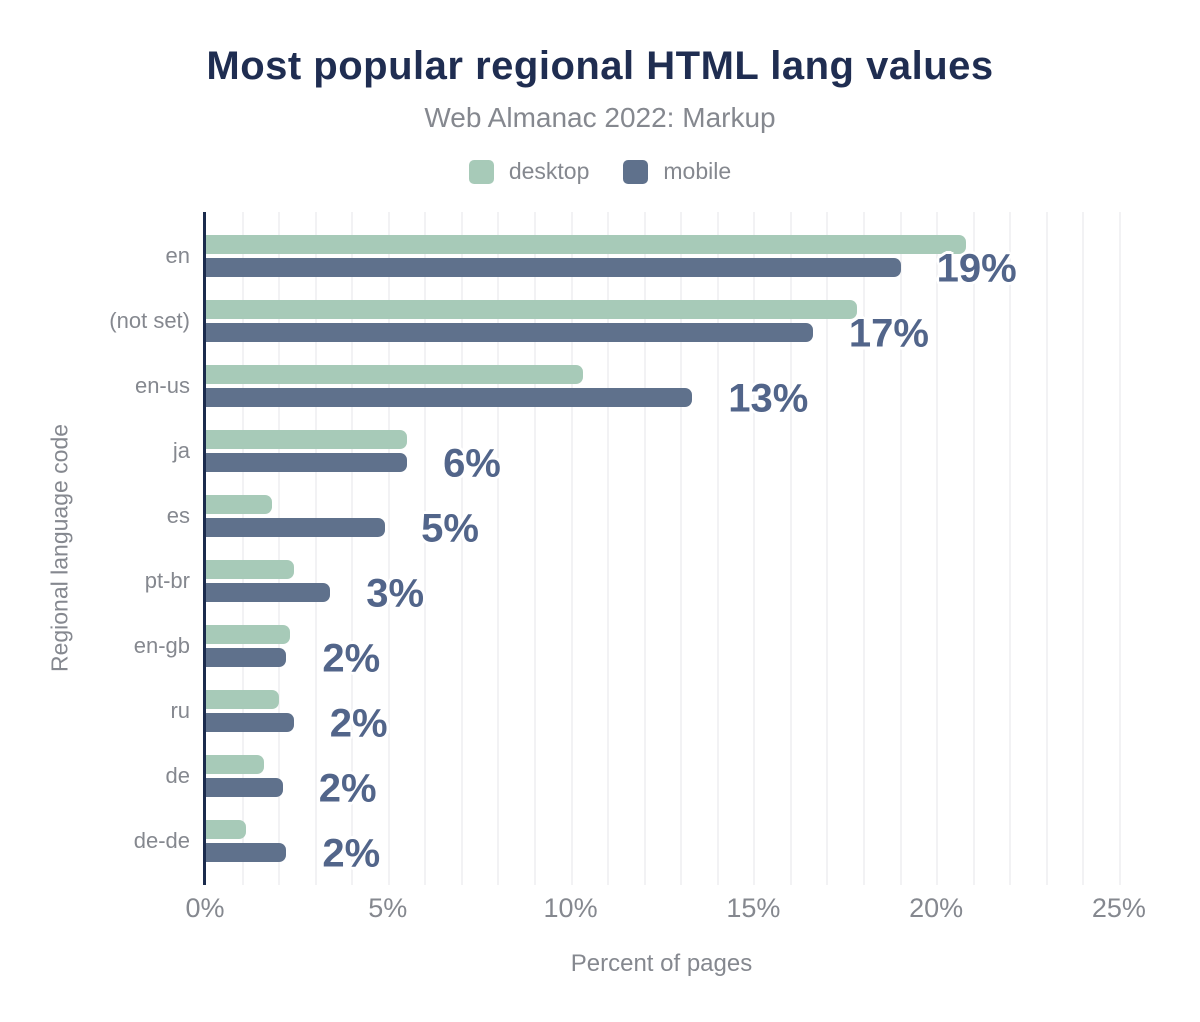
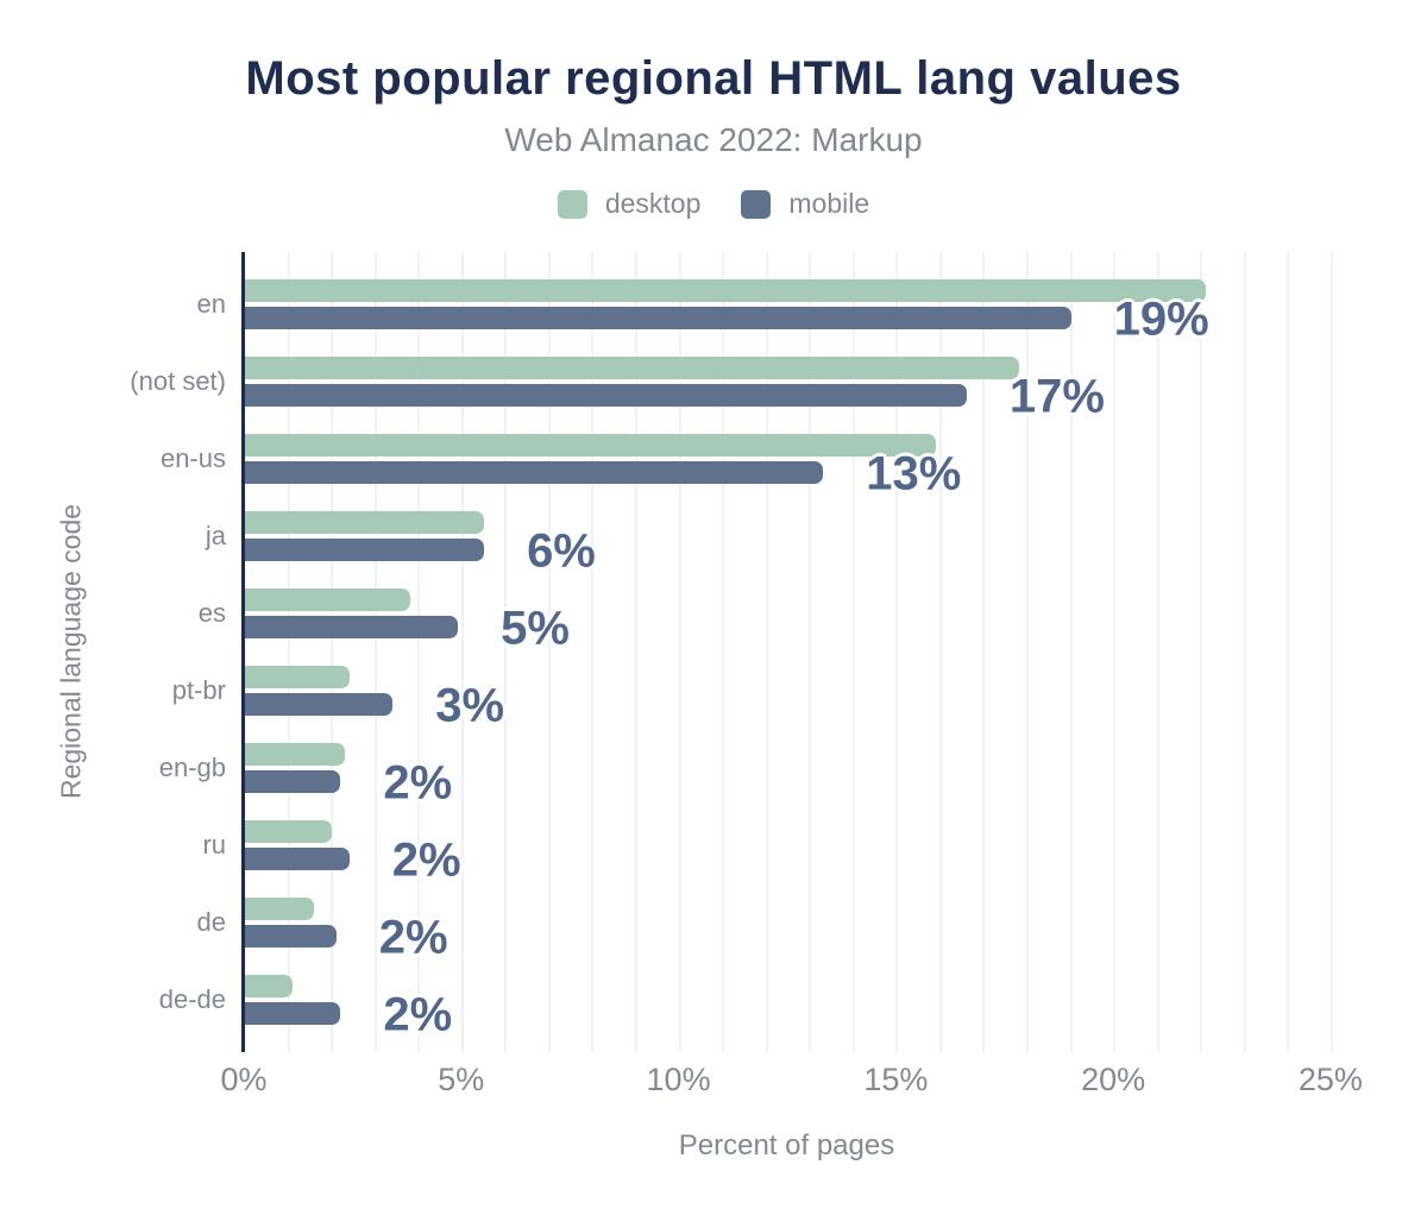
desktop/en: 20.8% -> 22.1%
desktop/en-us: 10.3% -> 15.9%
desktop/es: 1.8% -> 3.8%
